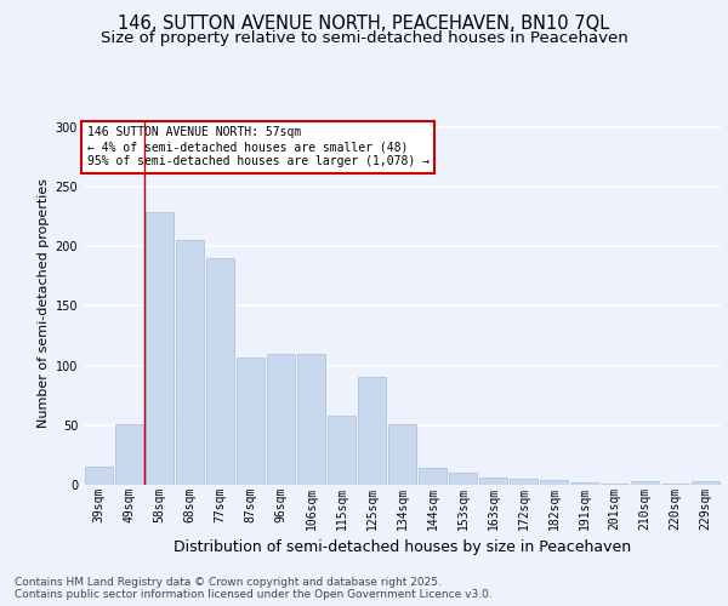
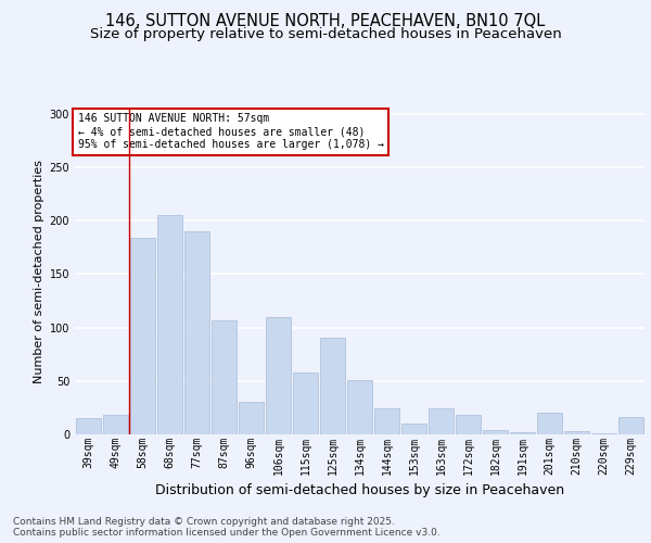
49sqm: 51 -> 18
58sqm: 229 -> 184
96sqm: 110 -> 30
144sqm: 14 -> 24
163sqm: 6 -> 24
172sqm: 5 -> 18
201sqm: 1 -> 20
229sqm: 3 -> 16
